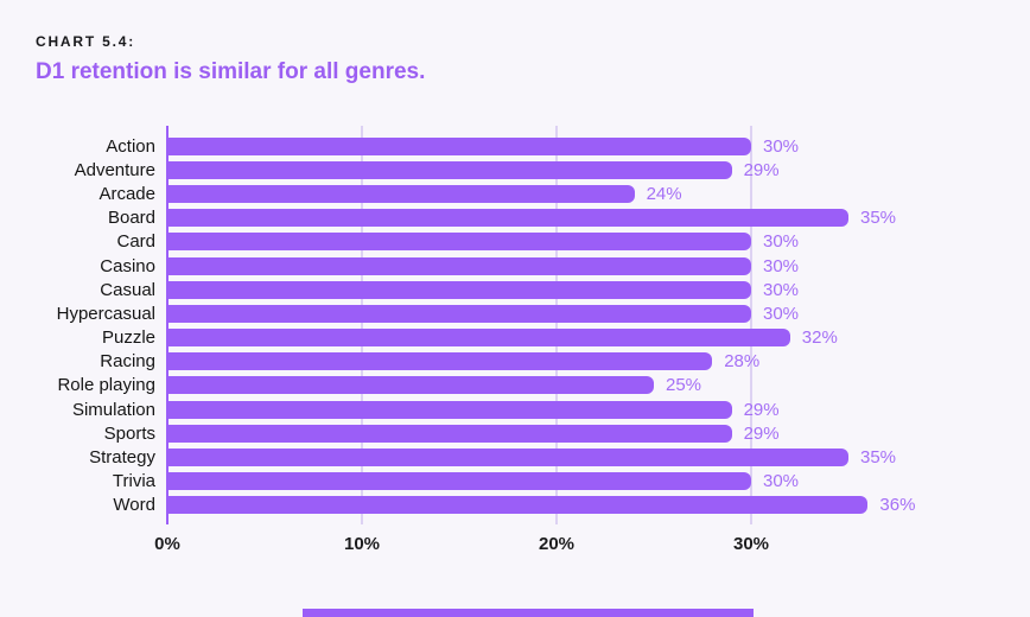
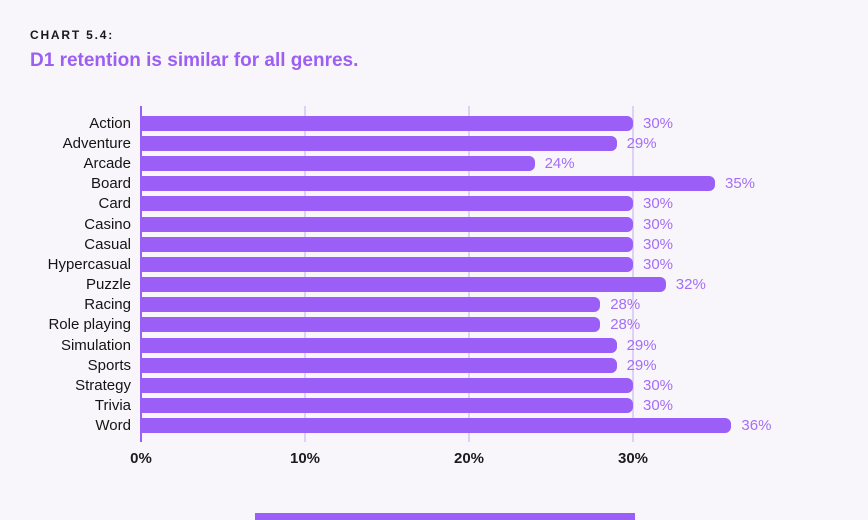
Role playing: 25% -> 28%
Strategy: 35% -> 30%
